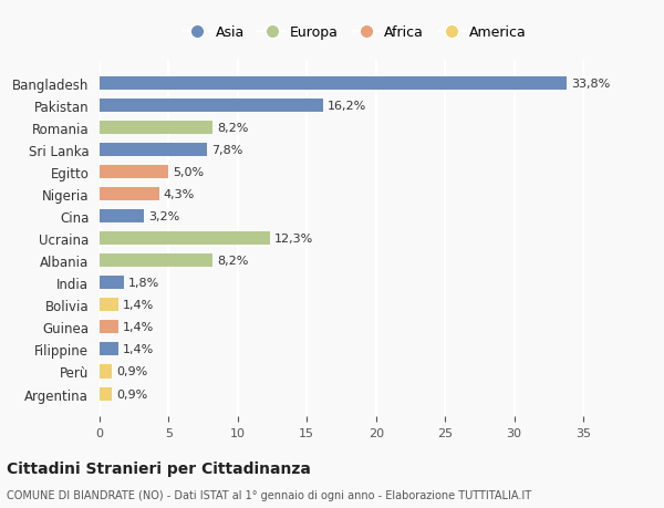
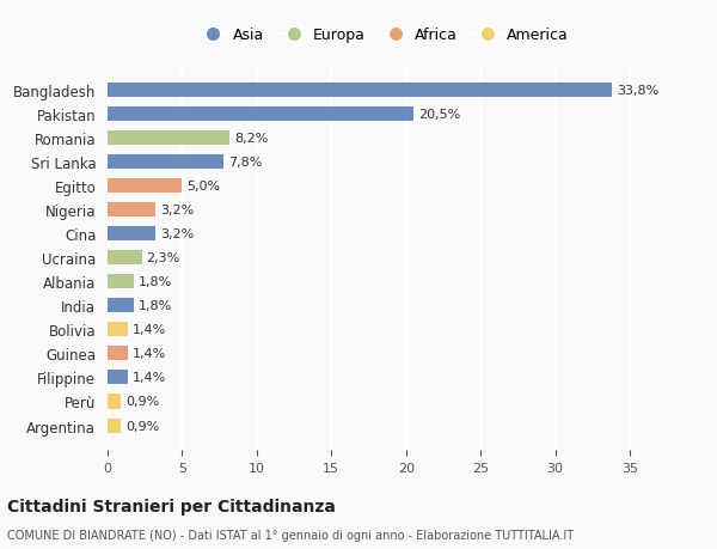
Pakistan: 16,2% -> 20,5%
Nigeria: 4,3% -> 3,2%
Ucraina: 12,3% -> 2,3%
Albania: 8,2% -> 1,8%
